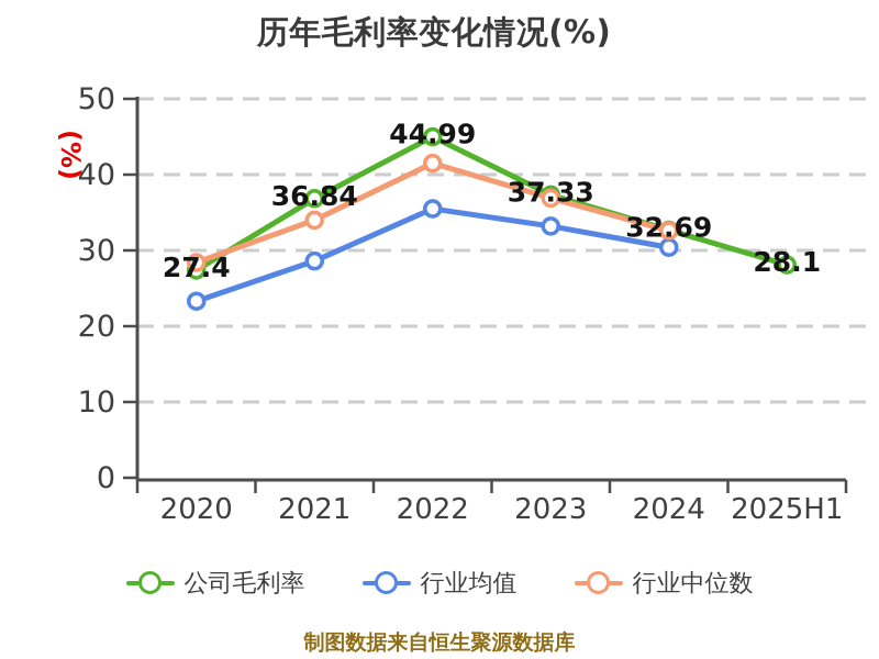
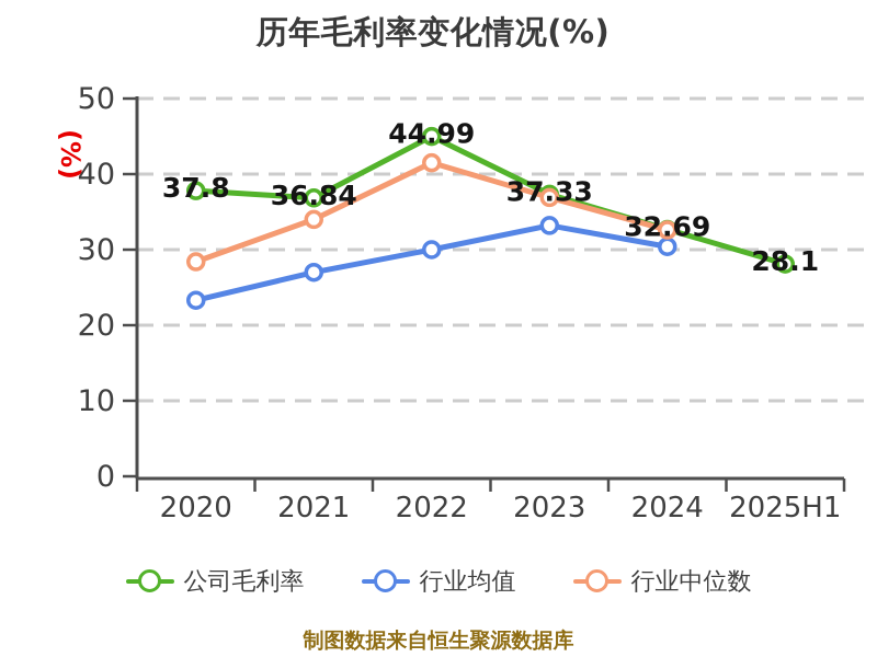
公司毛利率/2020: 27.4 -> 37.8
行业均值/2021: 29 -> 27
行业均值/2022: 36 -> 30
